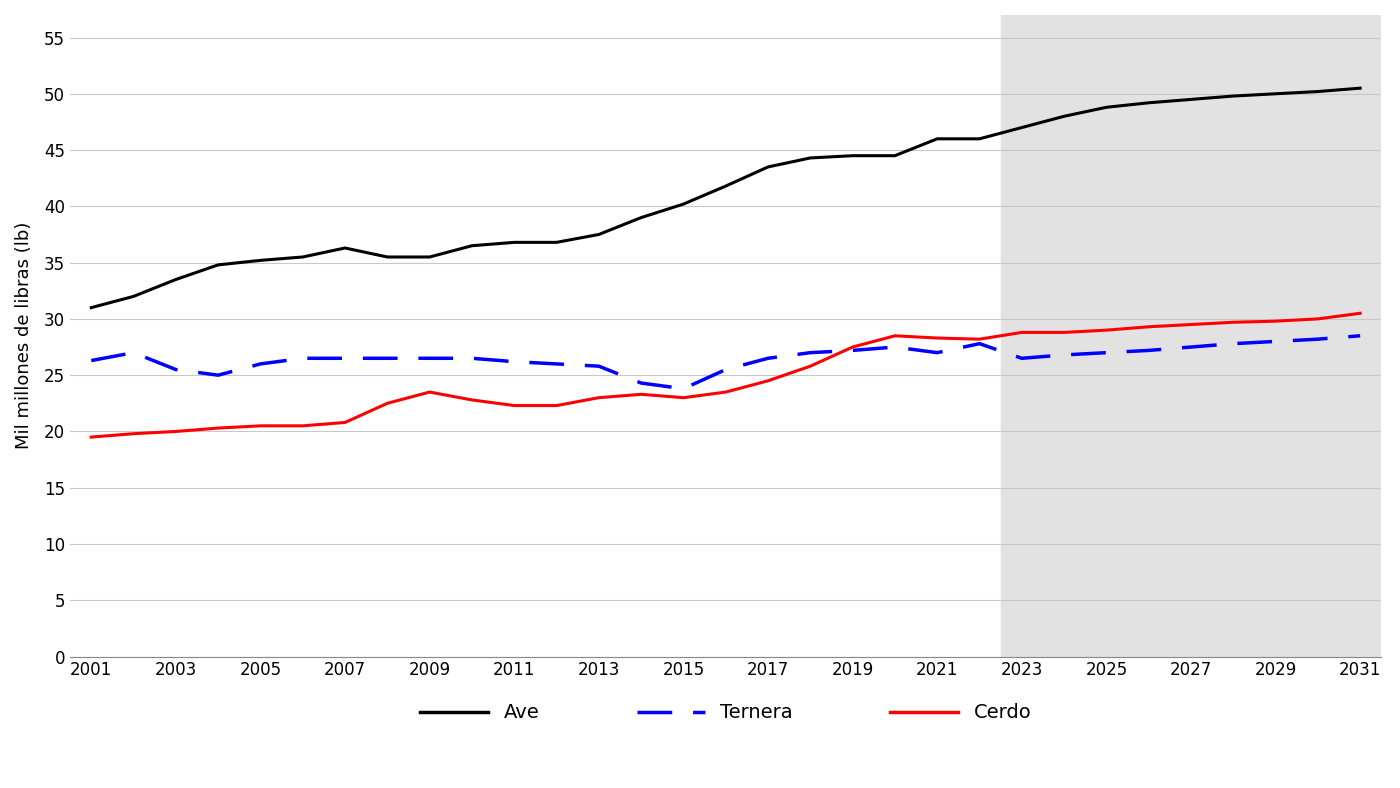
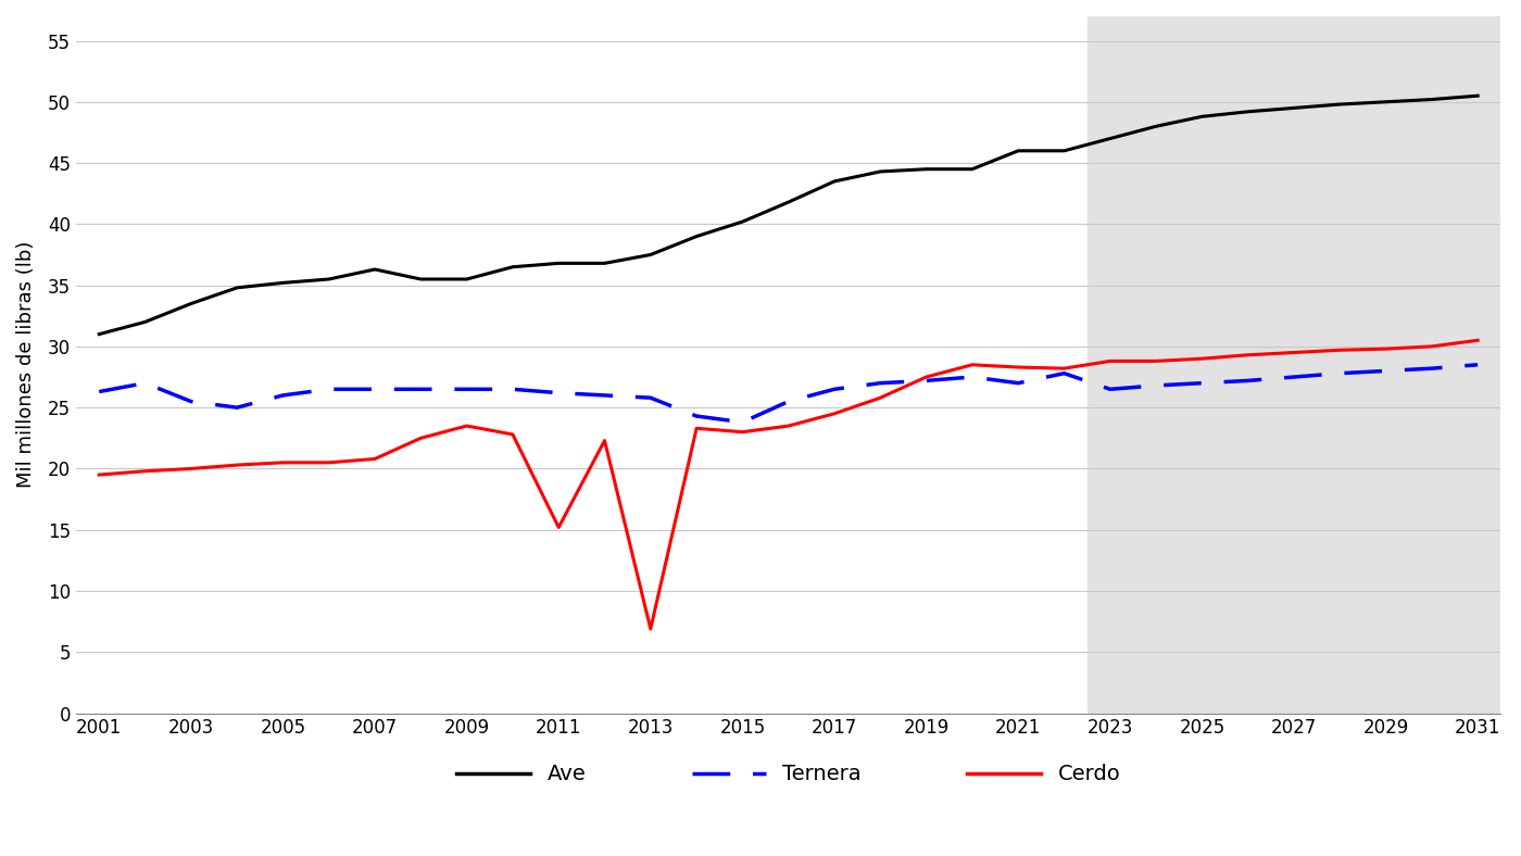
Cerdo/2011: 22.3 -> 15.2
Cerdo/2013: 23.0 -> 6.9
